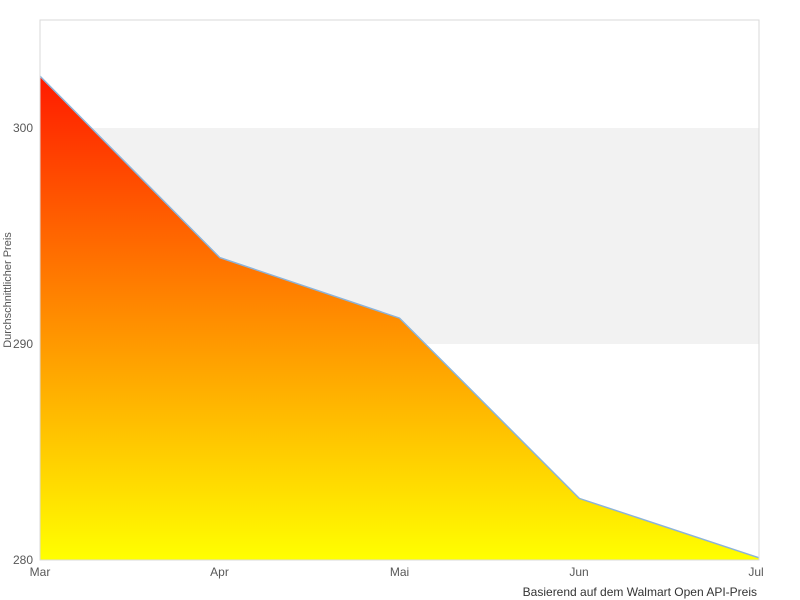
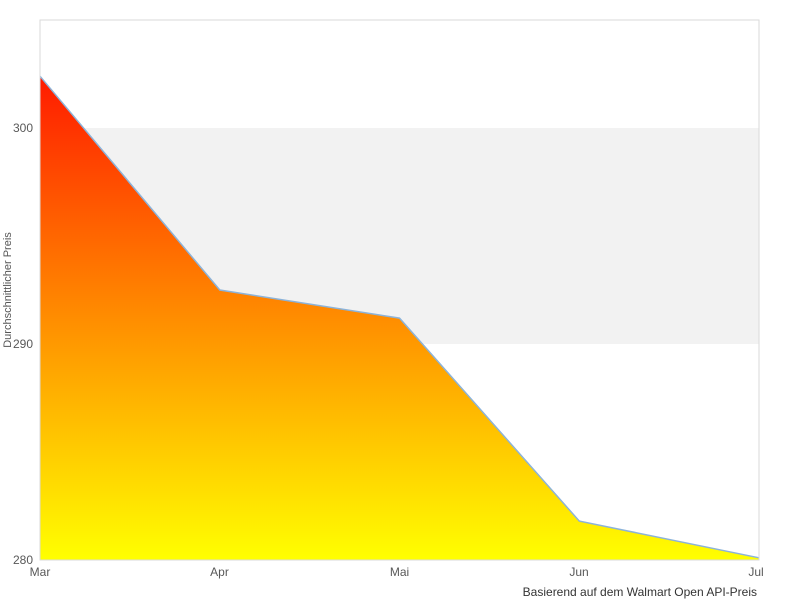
Apr: 294.0 -> 292.5
Jun: 282.9 -> 281.8
